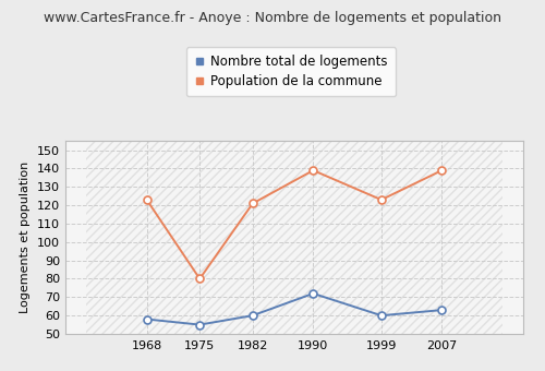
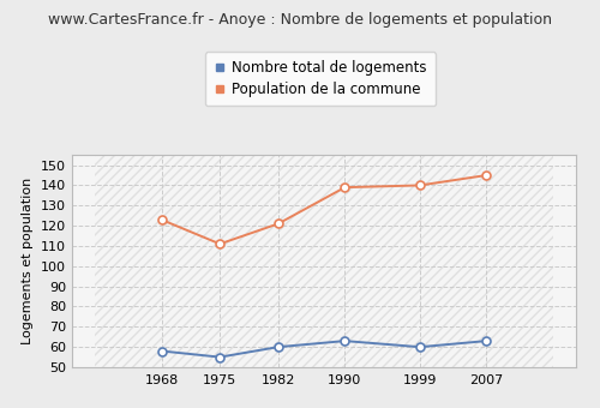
Population de la commune/1975: 80 -> 111
Nombre total de logements/1990: 72 -> 63
Population de la commune/1999: 123 -> 140
Population de la commune/2007: 139 -> 145
